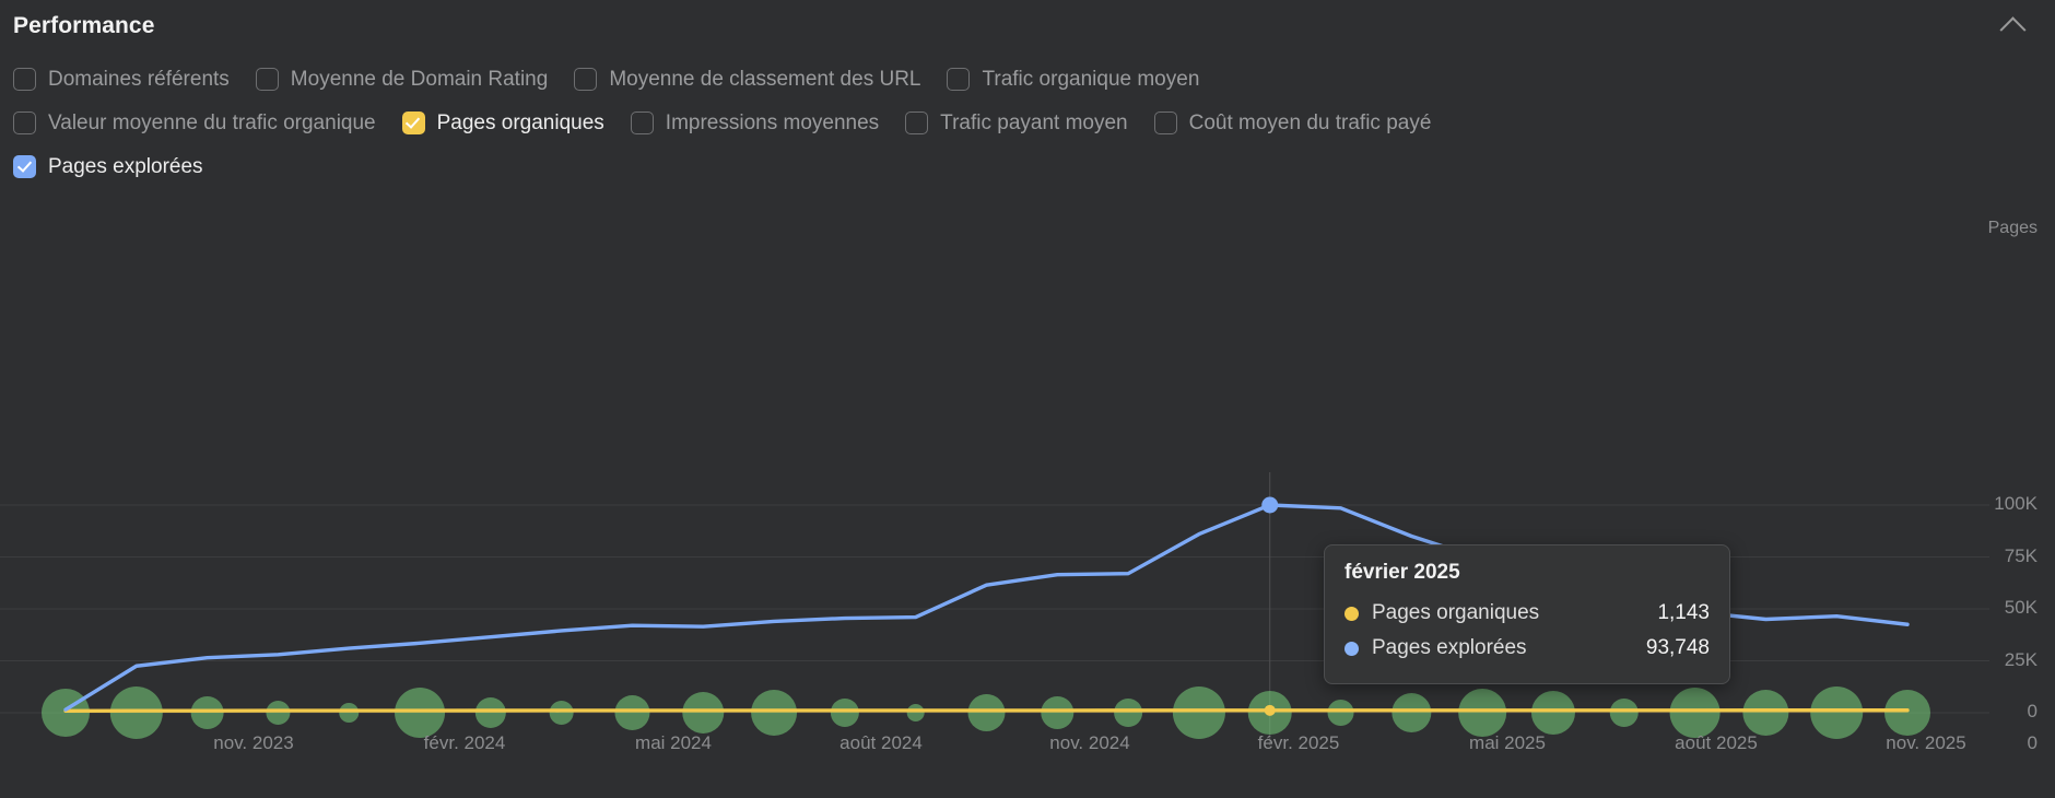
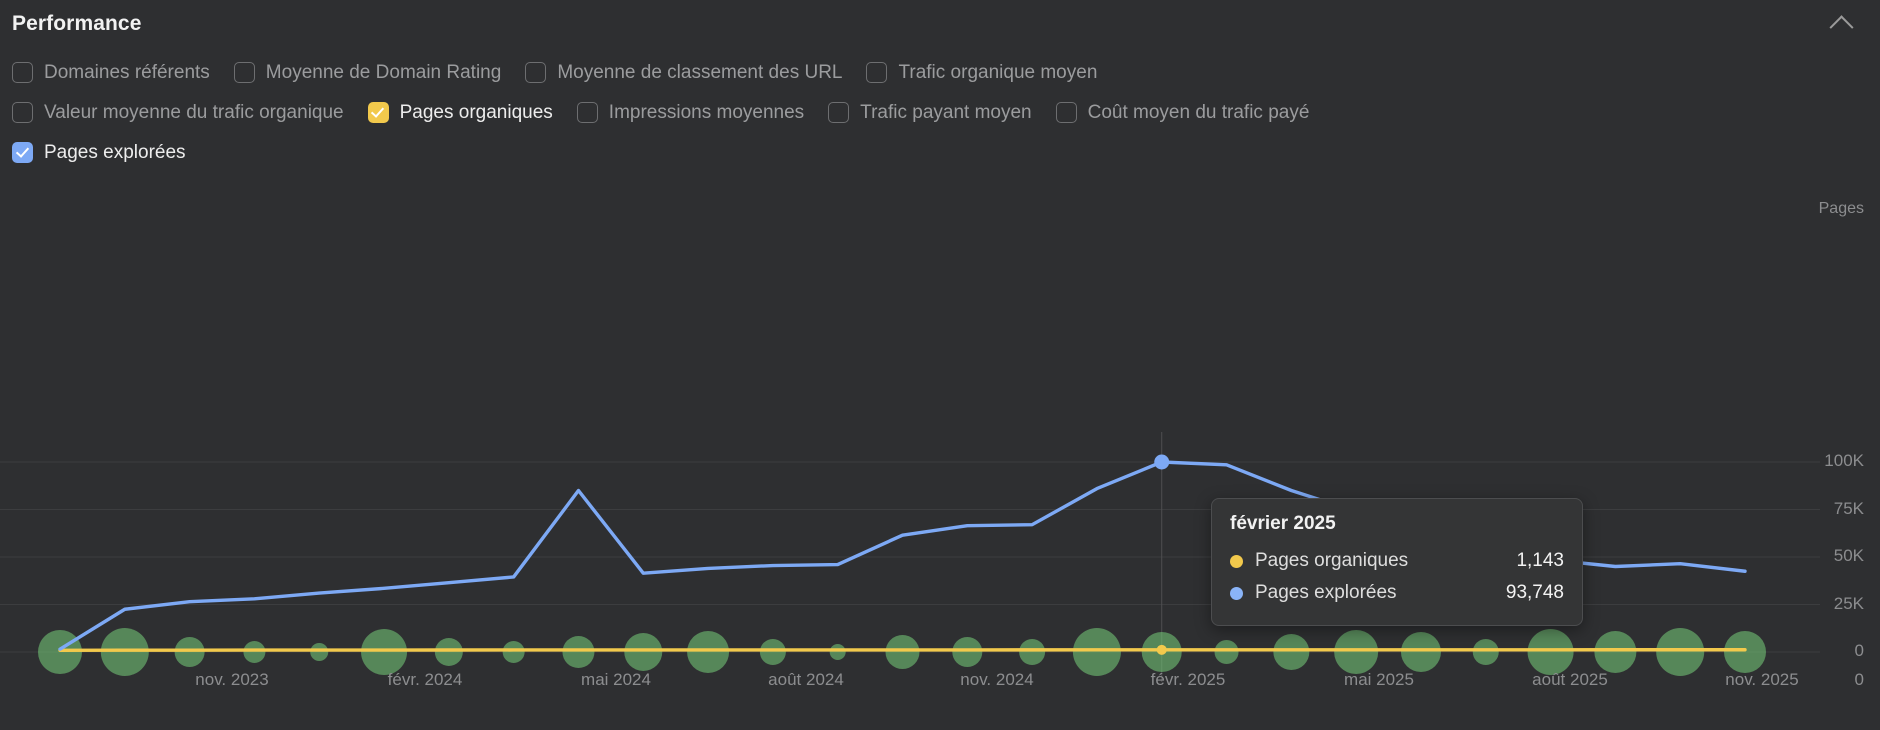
Pages explorées/mai 2024: 42K -> 85K
